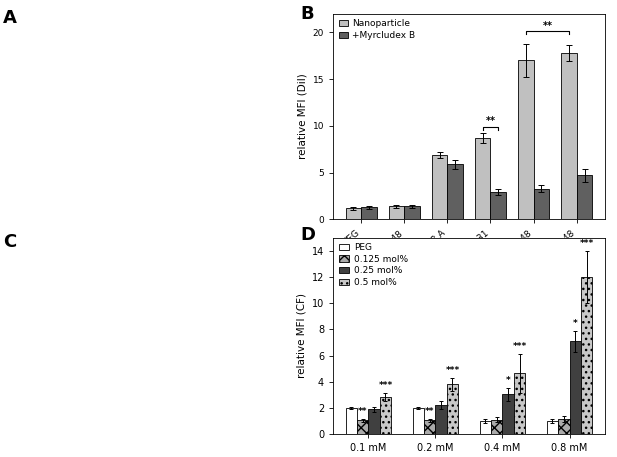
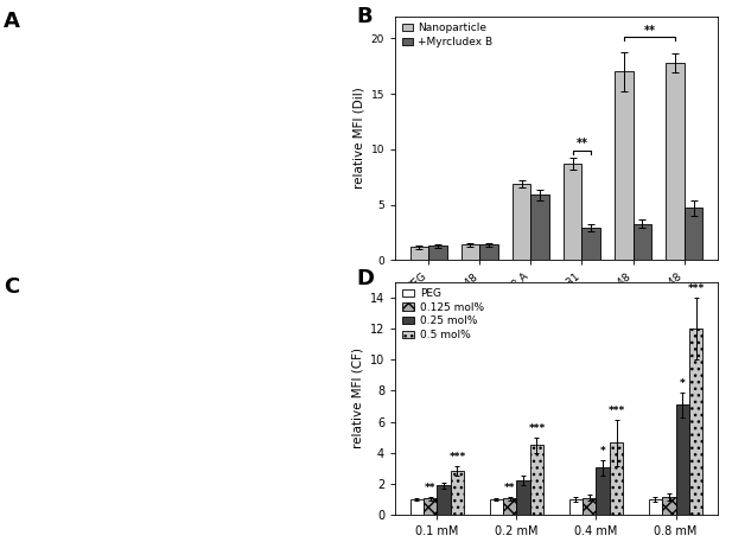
PEG/0.1 mM: 2 -> 1
PEG/0.2 mM: 2 -> 1
0.5 mol%/0.2 mM: 3.8 -> 4.5
